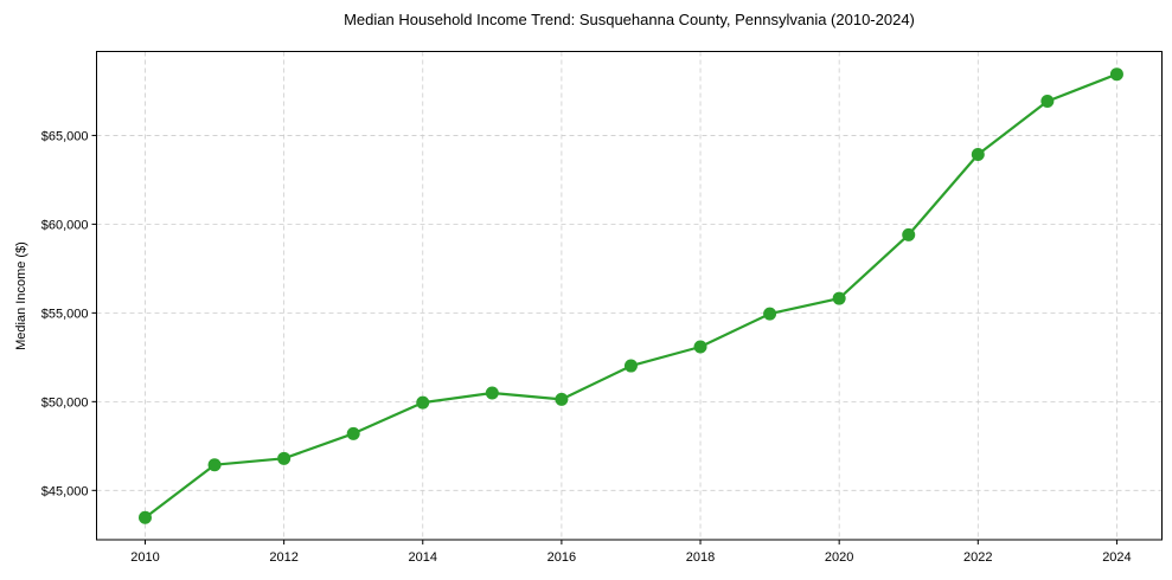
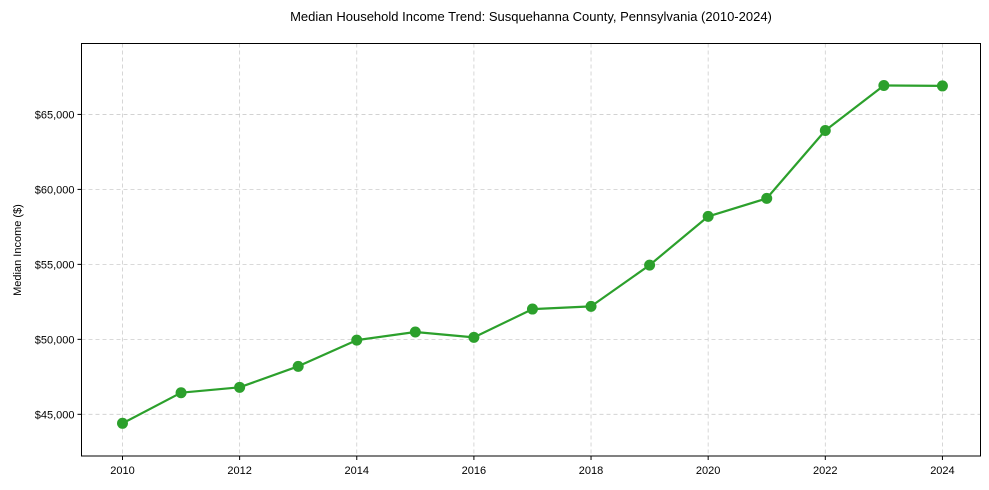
2010: $43500 -> $44400
2018: $53100 -> $52200
2020: $55800 -> $58200
2024: $68400 -> $66900
